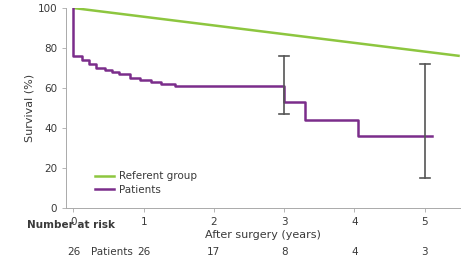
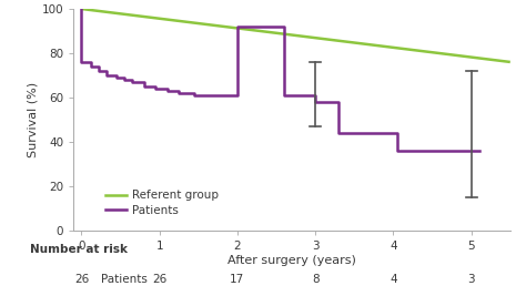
2: 61 -> 92
3: 53 -> 58
